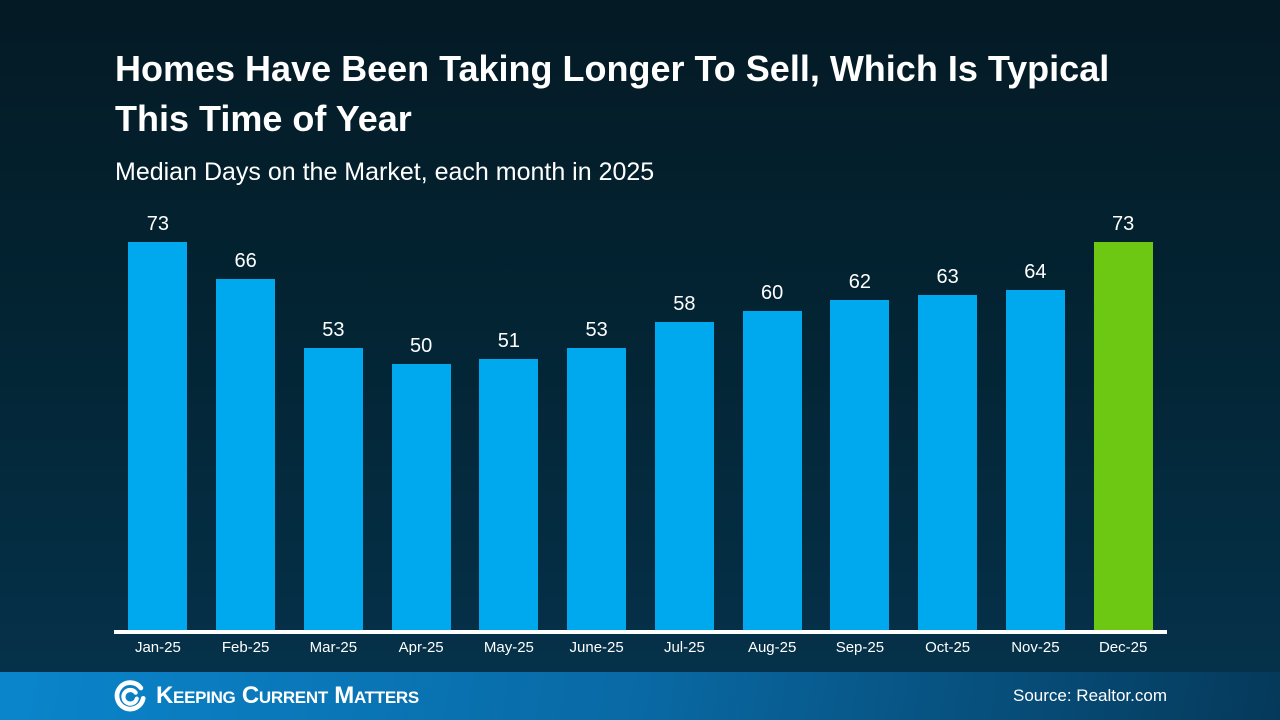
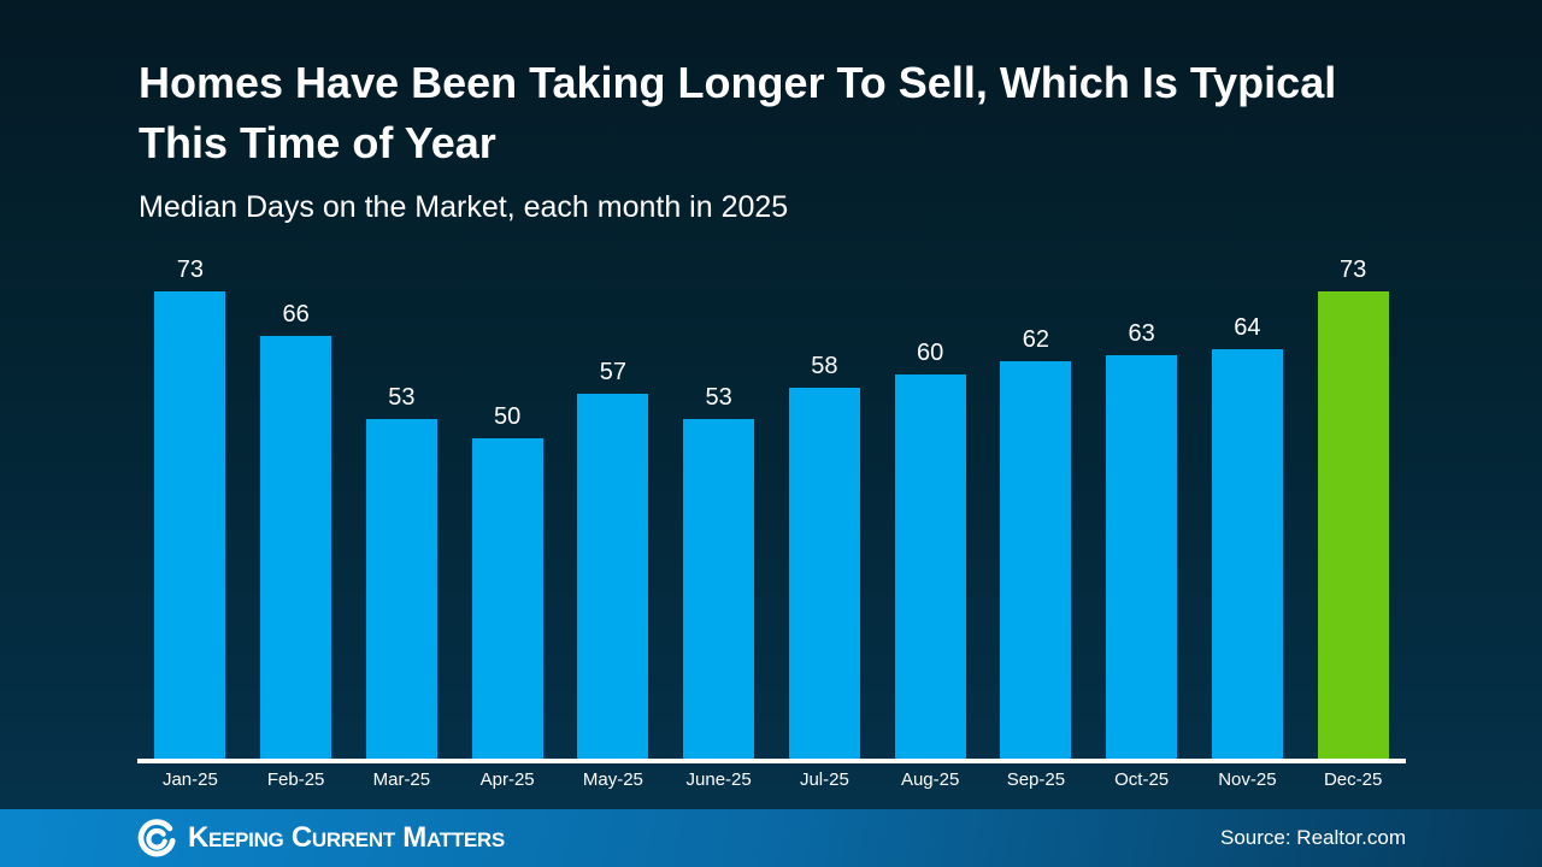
May-25: 51 -> 57
